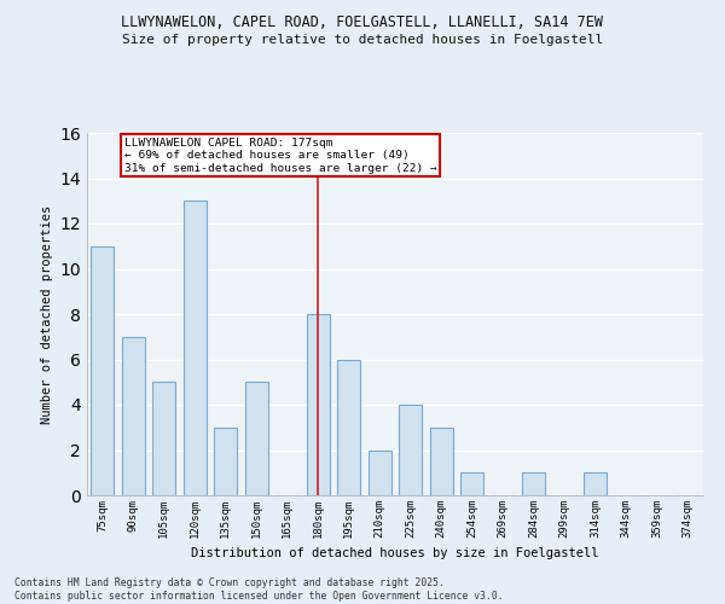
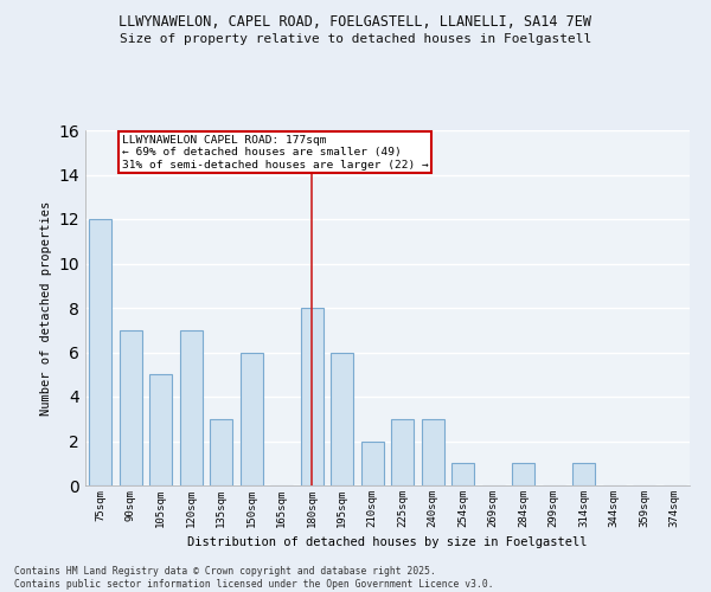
75sqm: 11 -> 12
120sqm: 13 -> 7
150sqm: 5 -> 6
225sqm: 4 -> 3
